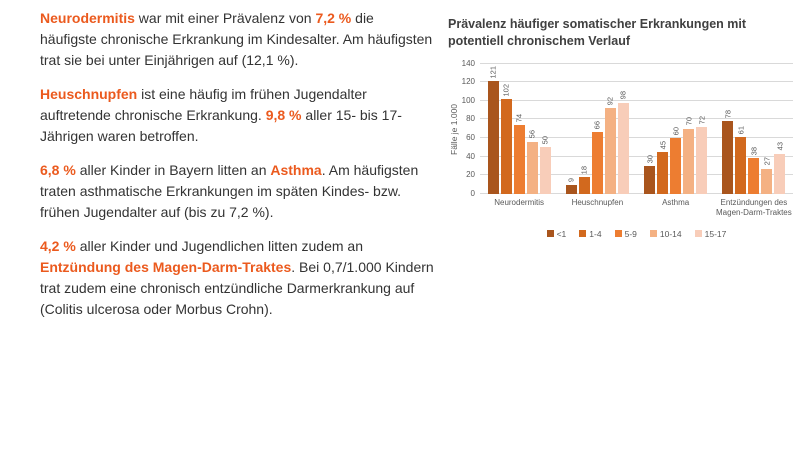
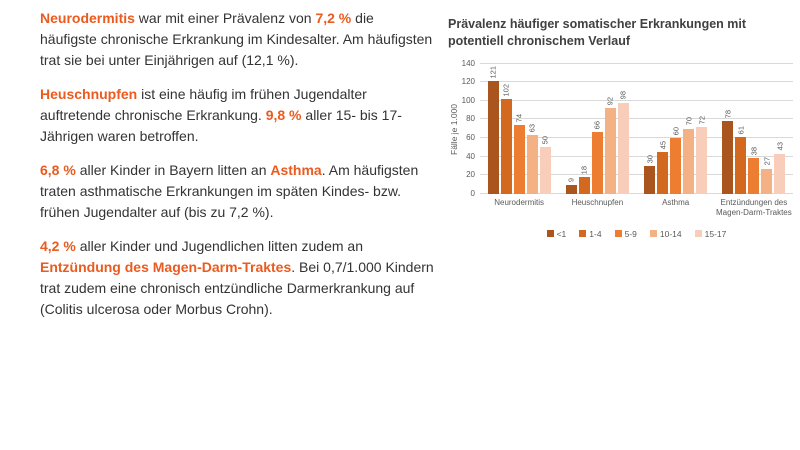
10-14/Neurodermitis: 56 -> 63
